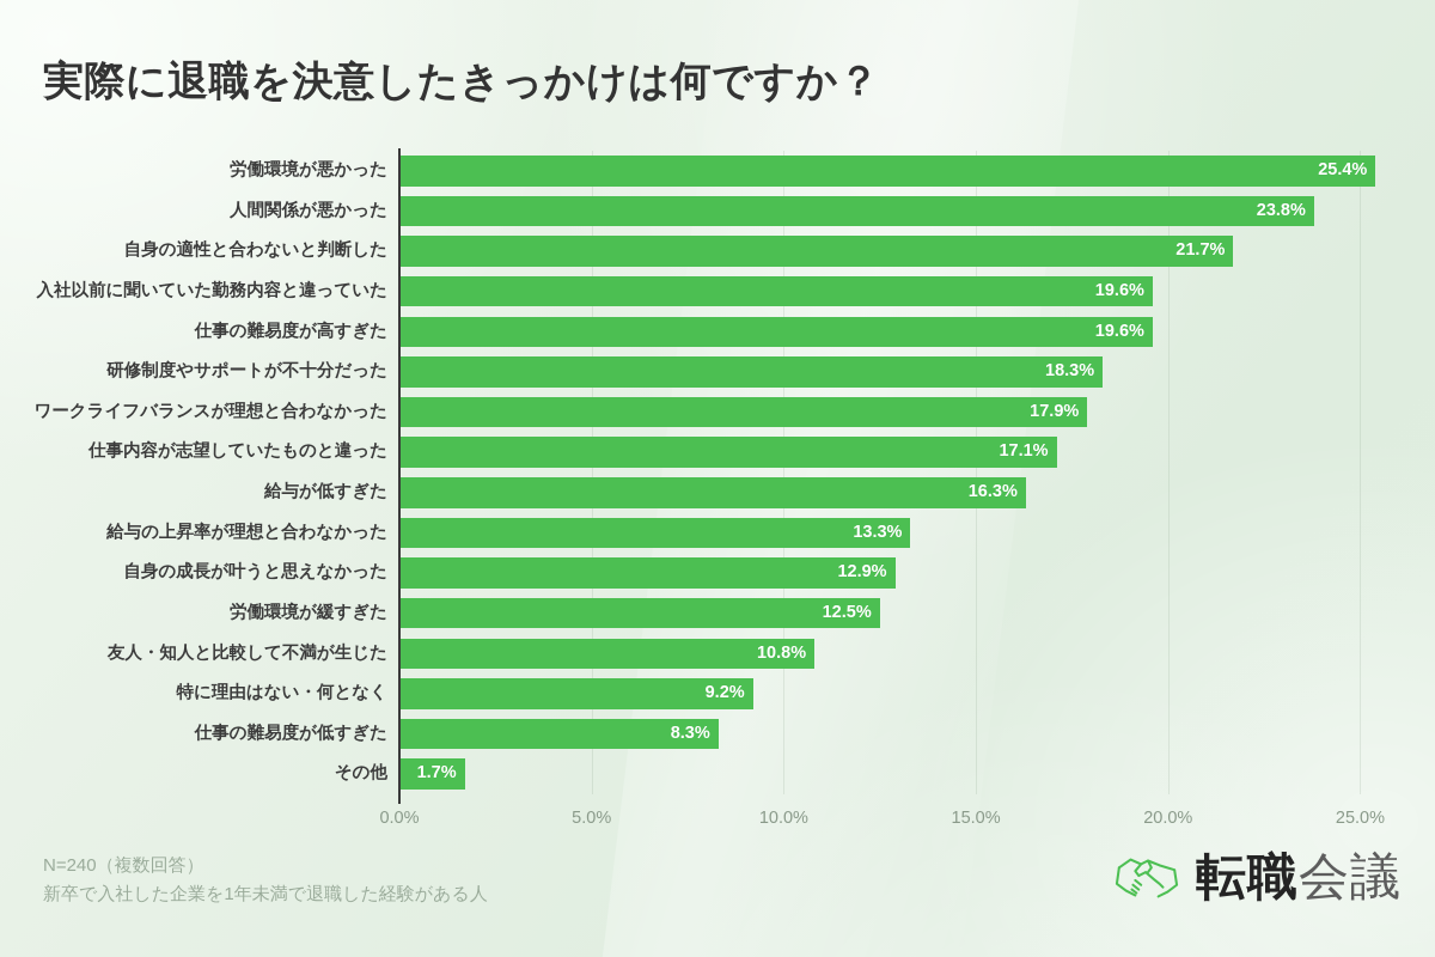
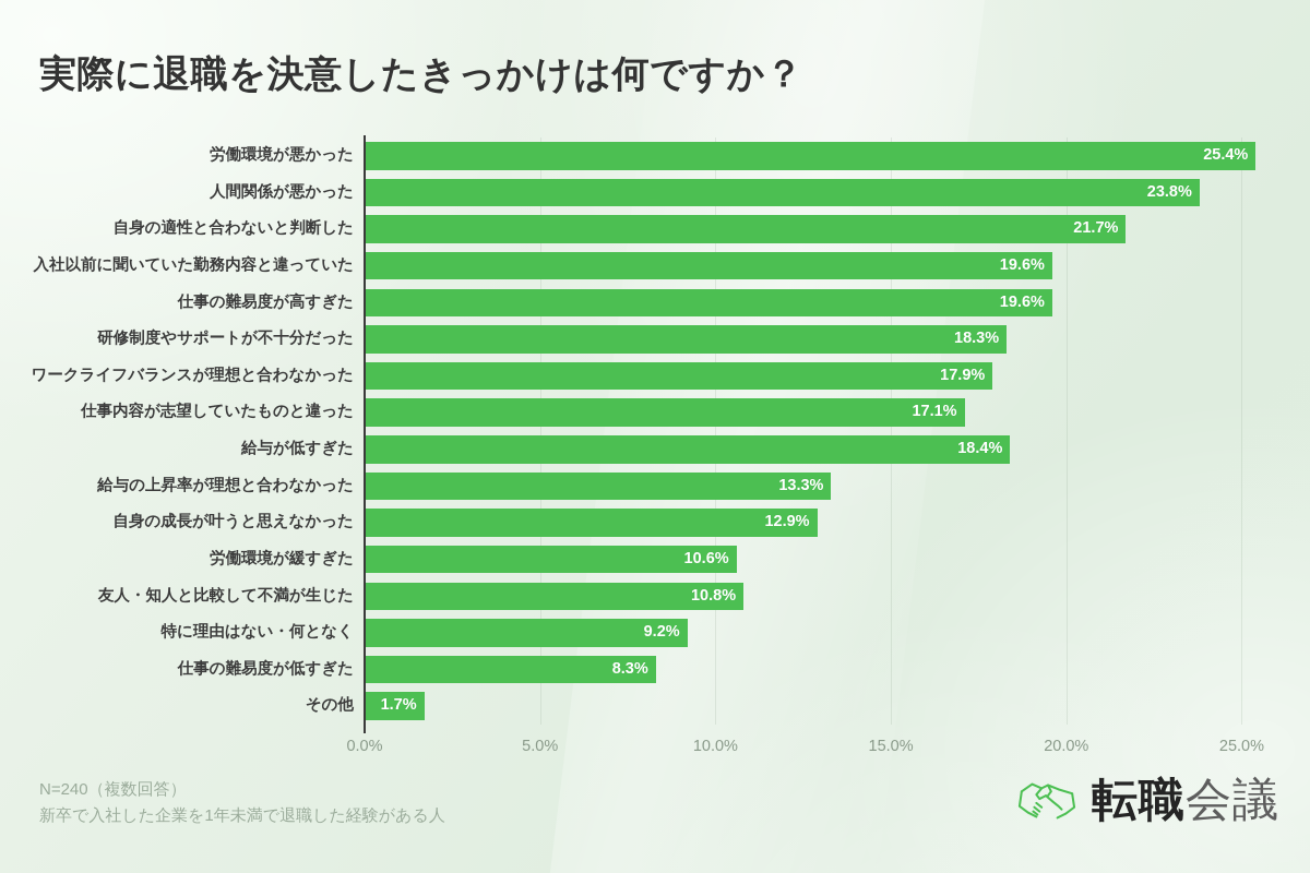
給与が低すぎた: 16.3% -> 18.4%
労働環境が緩すぎた: 12.5% -> 10.6%
